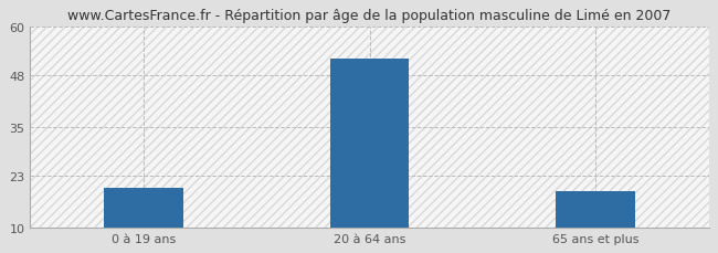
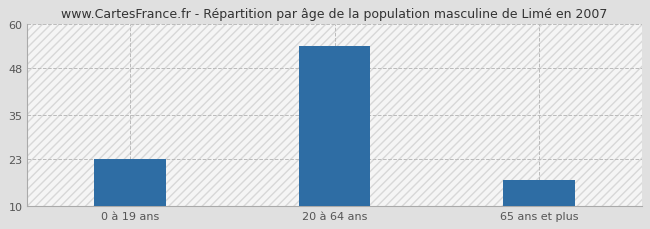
0 à 19 ans: 20 -> 23
20 à 64 ans: 52 -> 54
65 ans et plus: 19 -> 17
